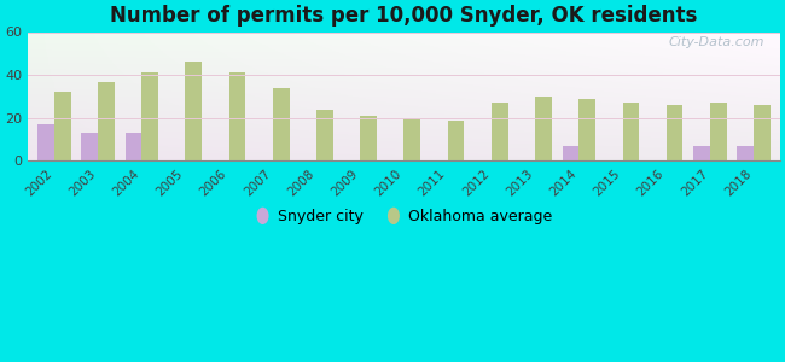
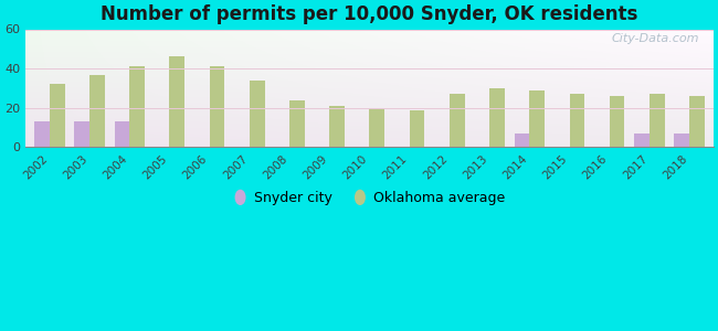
Snyder city/2002: 17 -> 13
